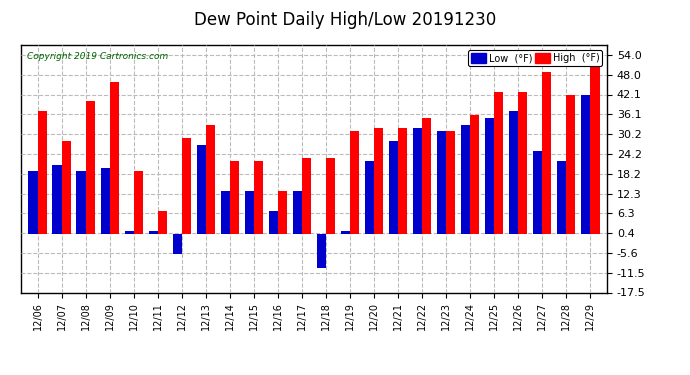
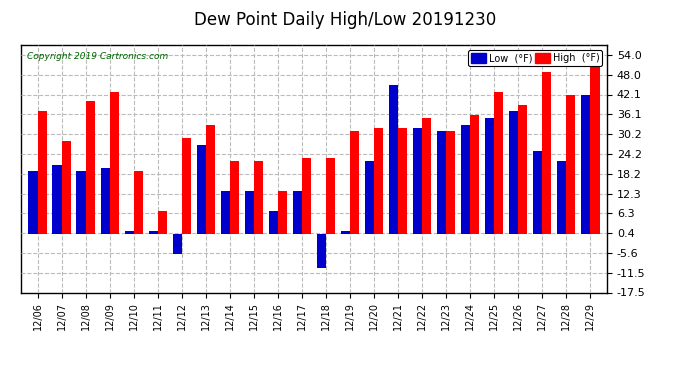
High (°F)/12/09: 46 -> 43
Low (°F)/12/21: 28 -> 45
High (°F)/12/26: 43 -> 39
